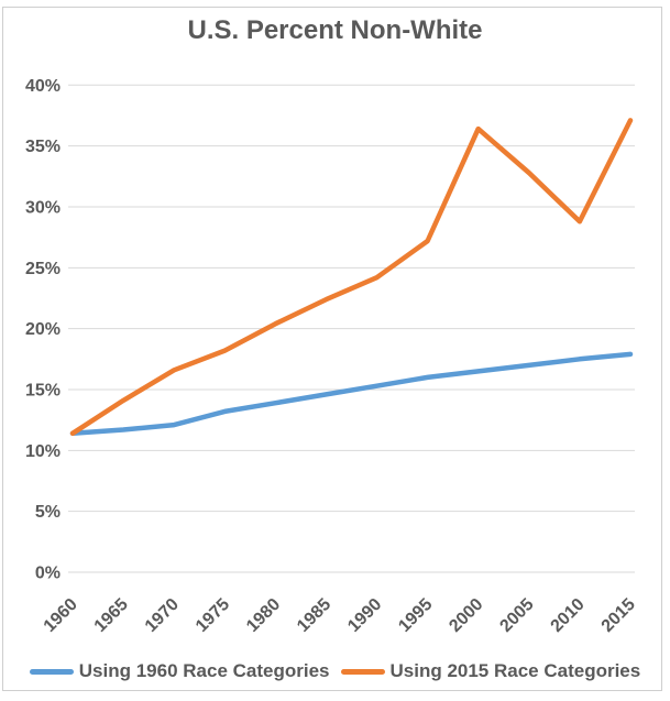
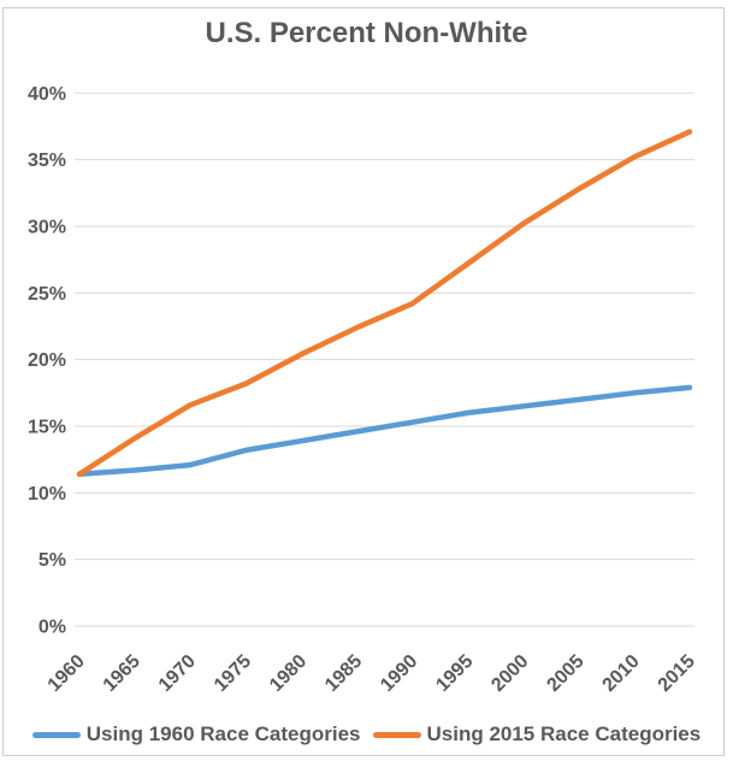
Using 2015 Race Categories/2000: 36.4% -> 30.2%
Using 2015 Race Categories/2010: 28.8% -> 35.2%
